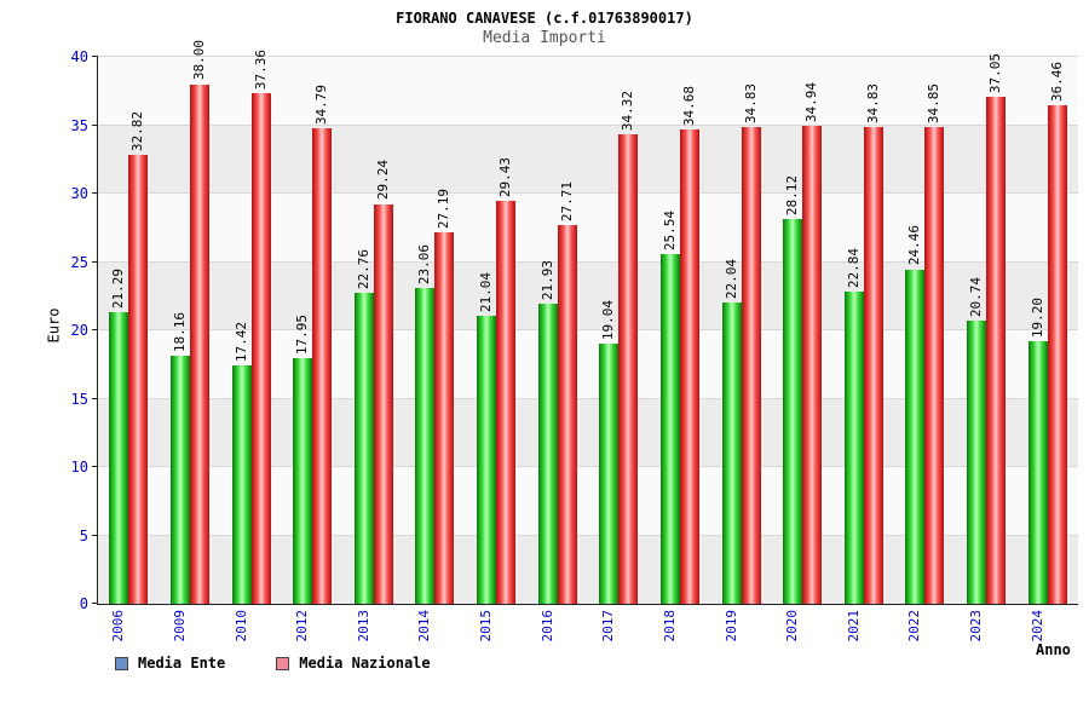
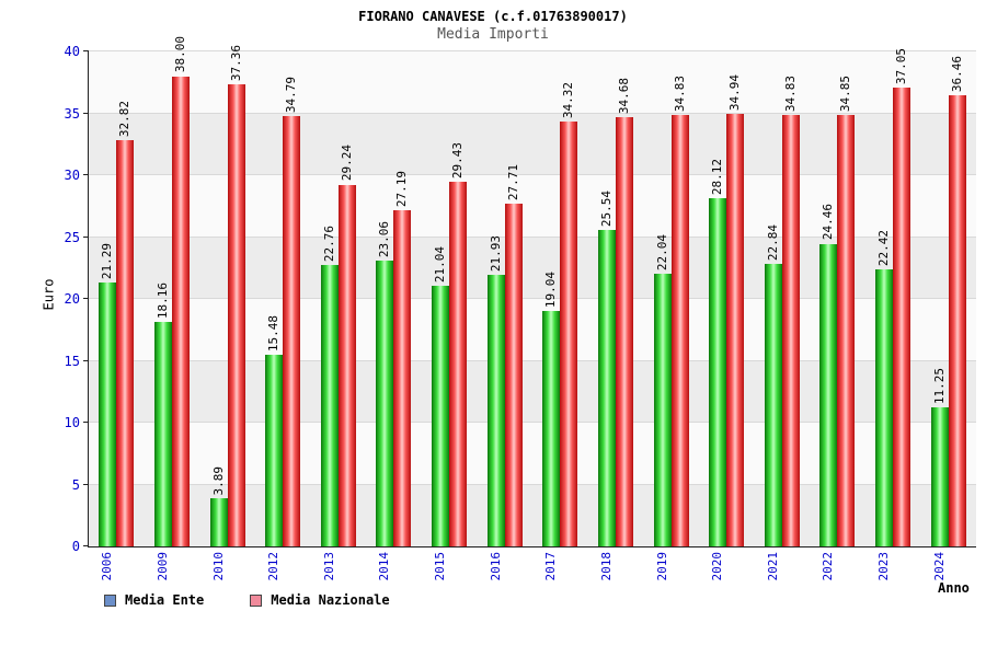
Media Ente/2010: 17.42 -> 3.89
Media Ente/2012: 17.95 -> 15.48
Media Ente/2023: 20.74 -> 22.42
Media Ente/2024: 19.20 -> 11.25
